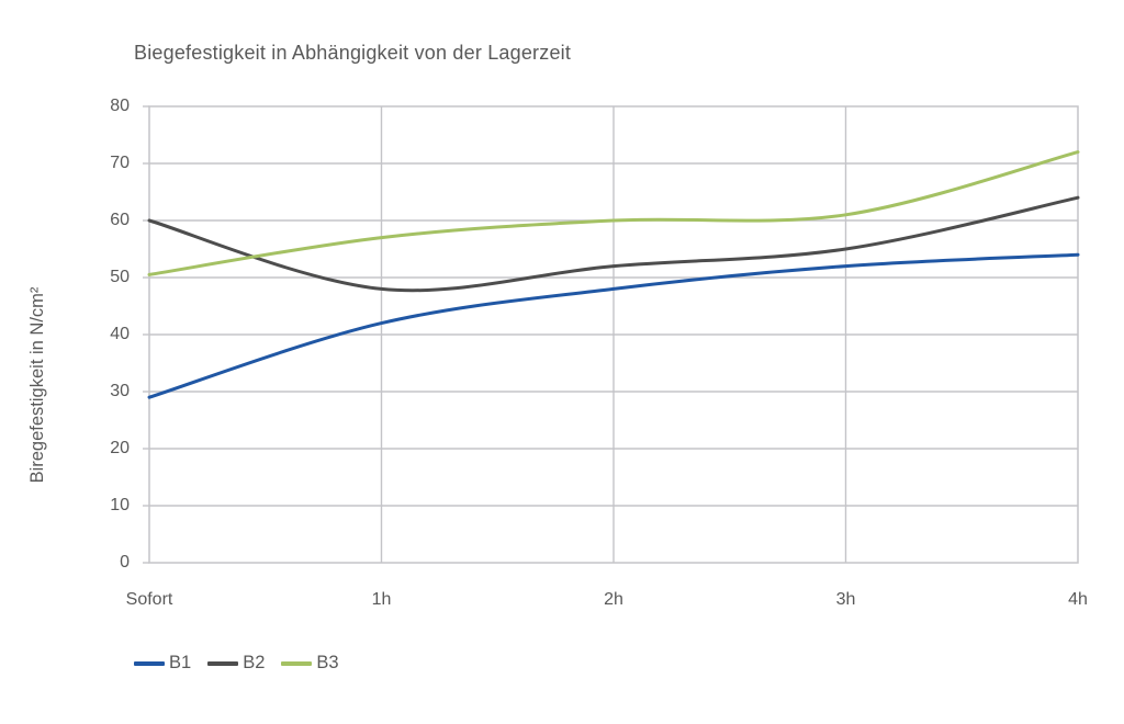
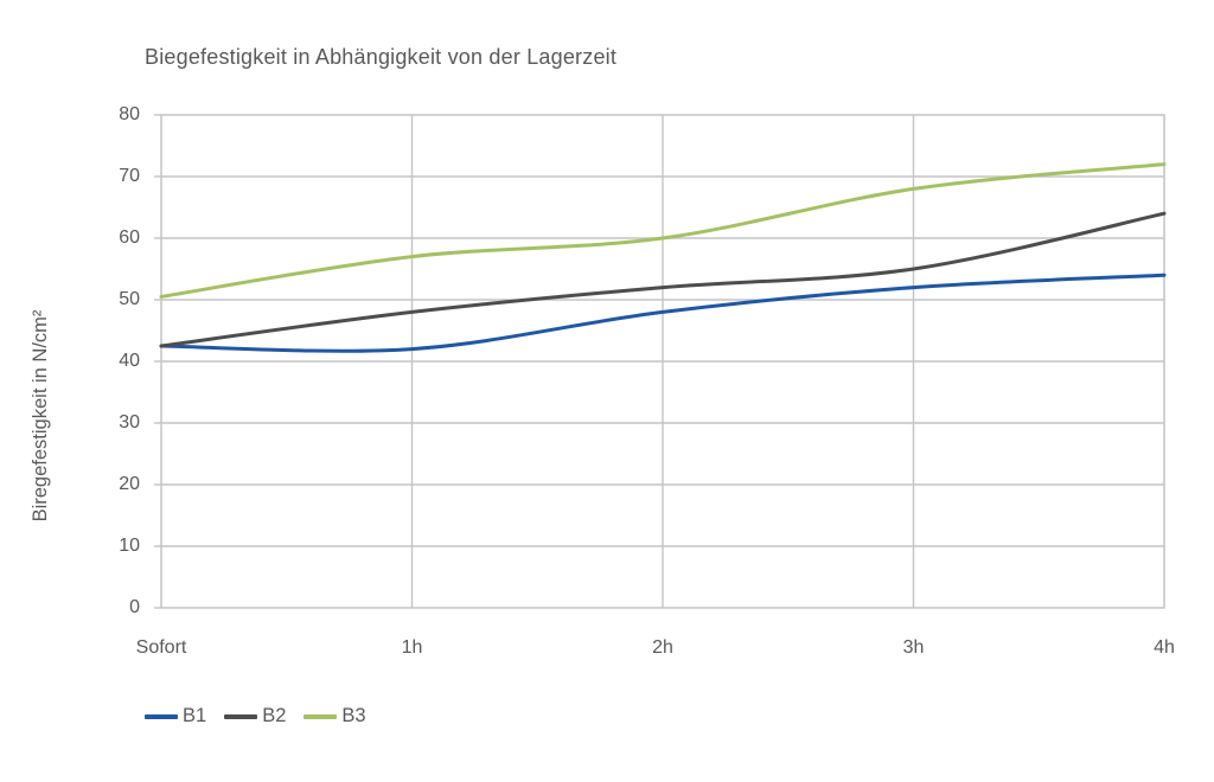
B1/Sofort: 29 -> 42
B2/Sofort: 60 -> 42
B3/3h: 61 -> 68
